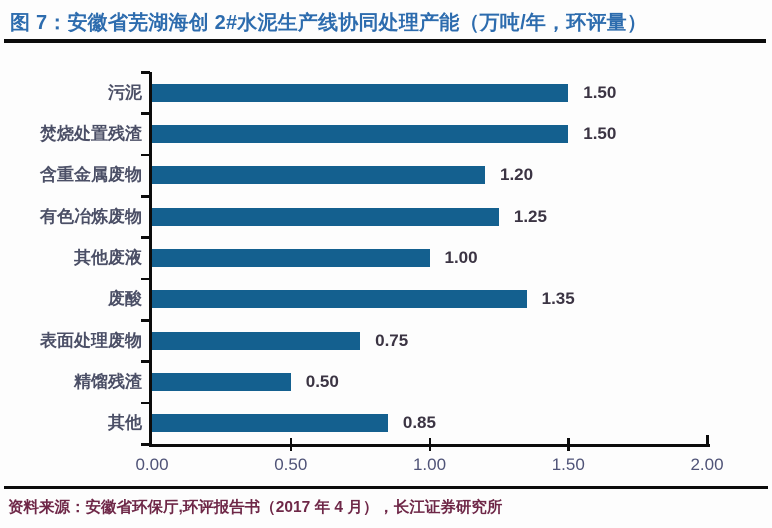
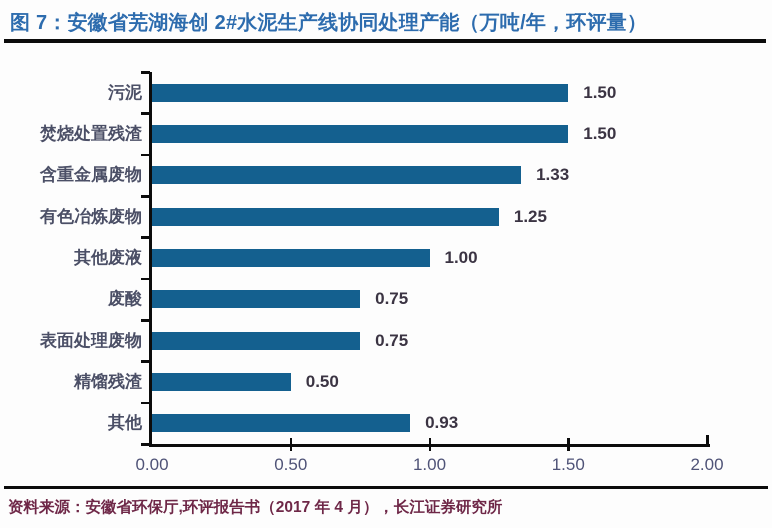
含重金属废物: 1.20 -> 1.33
废酸: 1.35 -> 0.75
其他: 0.85 -> 0.93
